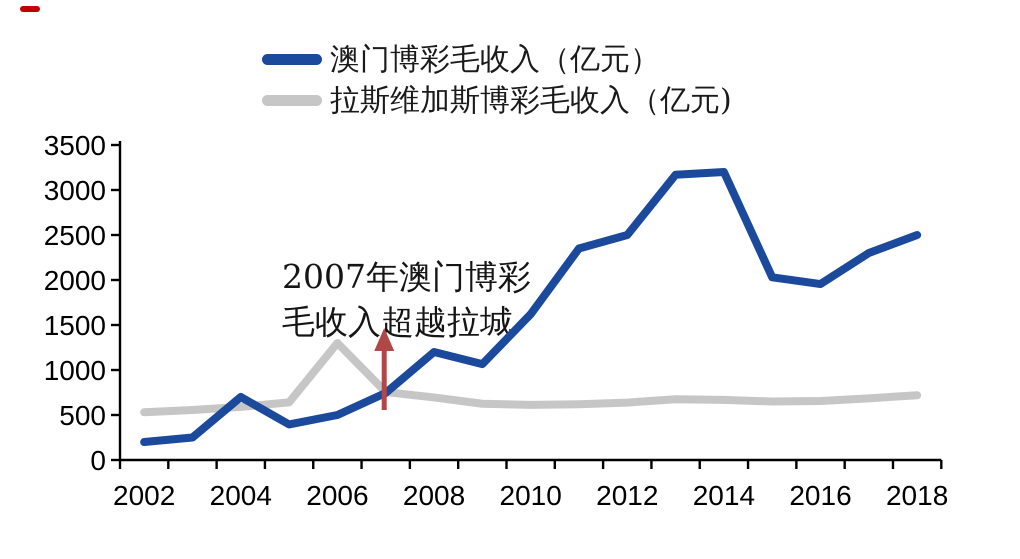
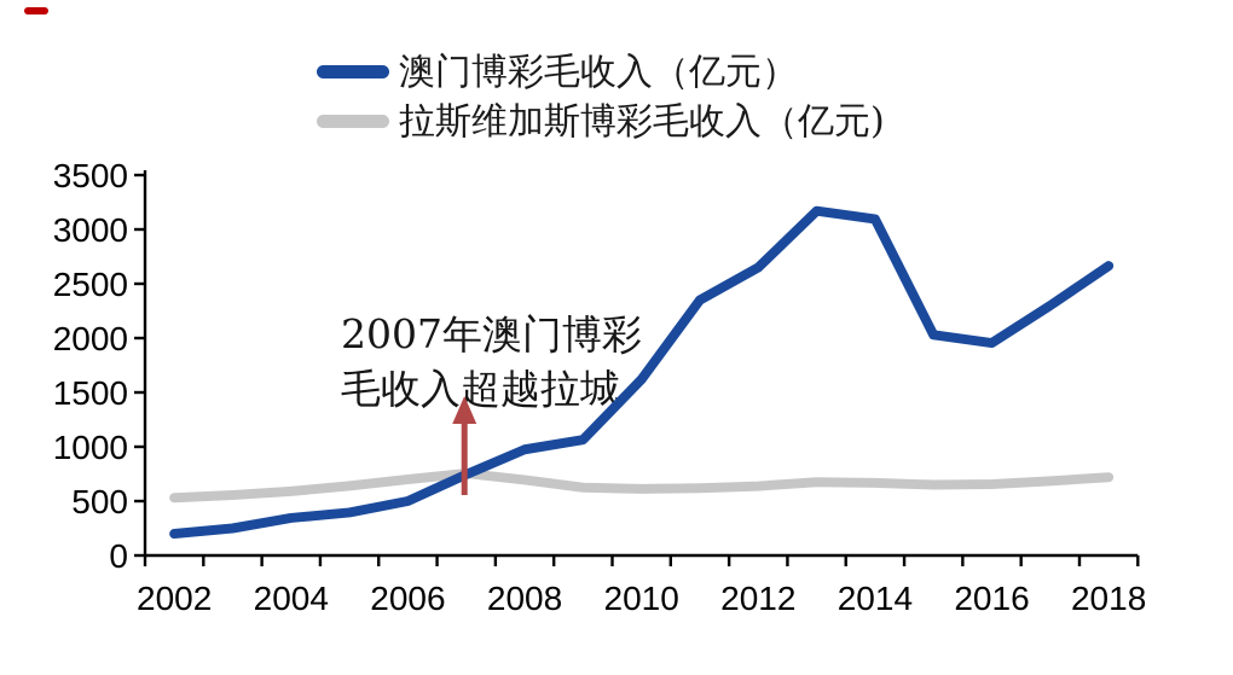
澳门博彩毛收入（亿元）/2004: 700 -> 300
拉斯维加斯博彩毛收入（亿元)/2006: 1300 -> 700
澳门博彩毛收入（亿元）/2008: 1200 -> 1000
澳门博彩毛收入（亿元）/2012: 2500 -> 2600
澳门博彩毛收入（亿元）/2014: 3200 -> 3100
澳门博彩毛收入（亿元）/2018: 2500 -> 2700
